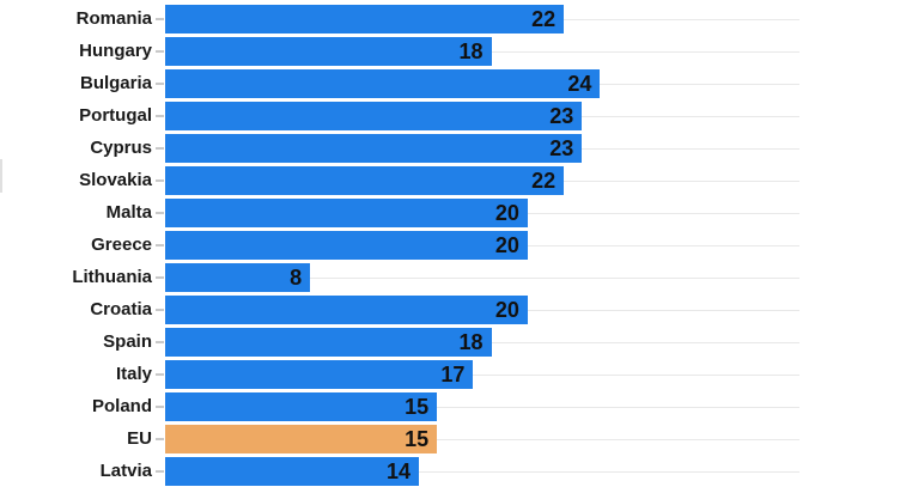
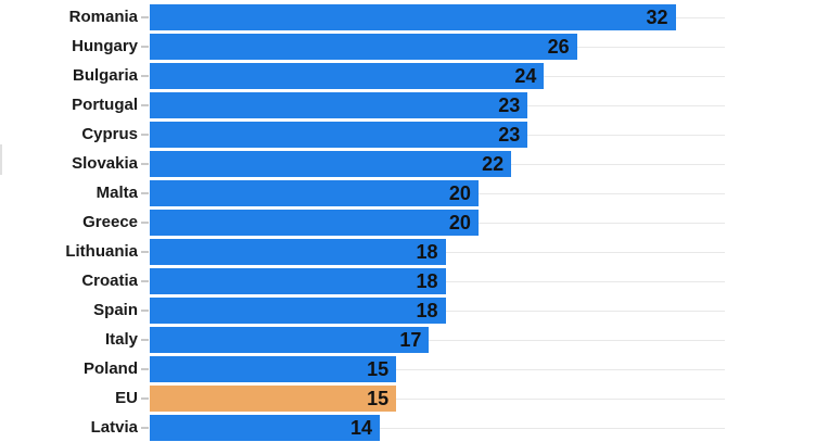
Romania: 22 -> 32
Hungary: 18 -> 26
Lithuania: 8 -> 18
Croatia: 20 -> 18
